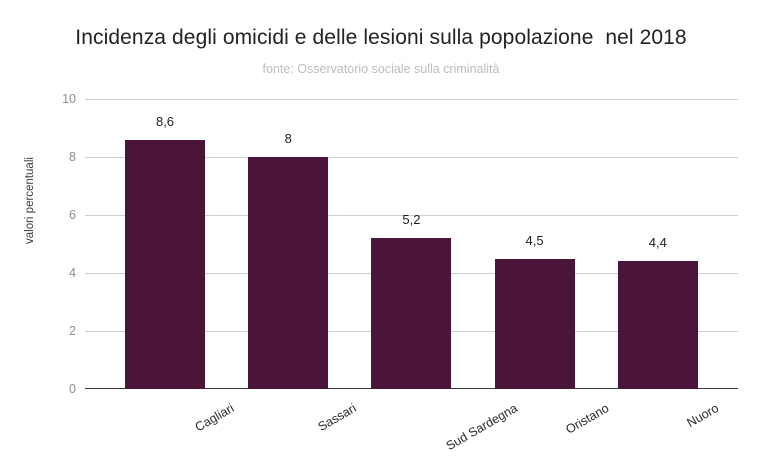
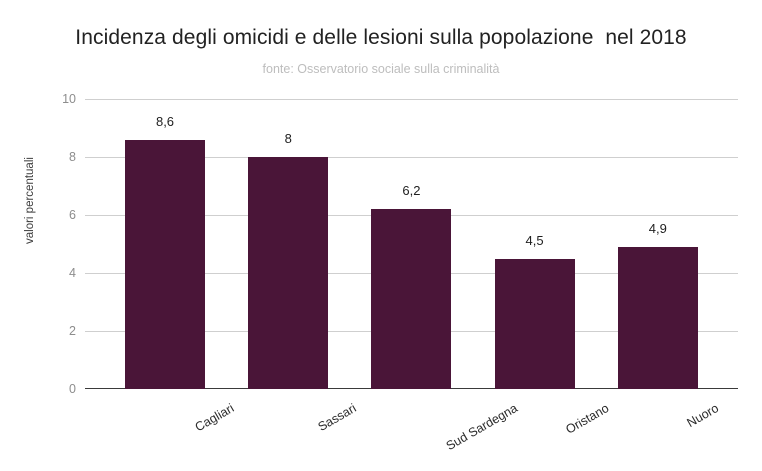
Sud Sardegna: 5,2 -> 6,2
Nuoro: 4,4 -> 4,9
